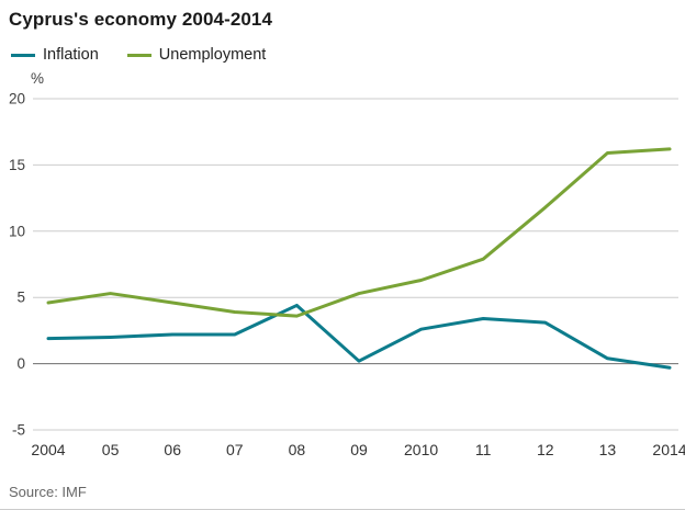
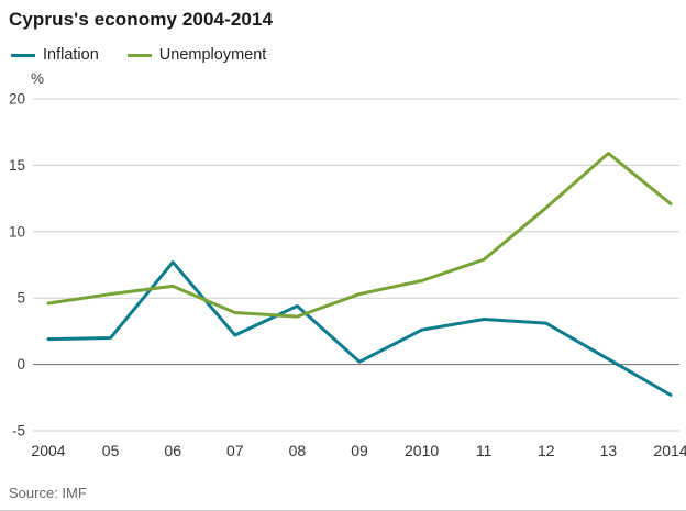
Inflation/06: 2.2 -> 7.7
Unemployment/06: 4.6 -> 5.9
Inflation/2014: -0.3 -> -2.3
Unemployment/2014: 16.2 -> 12.1
